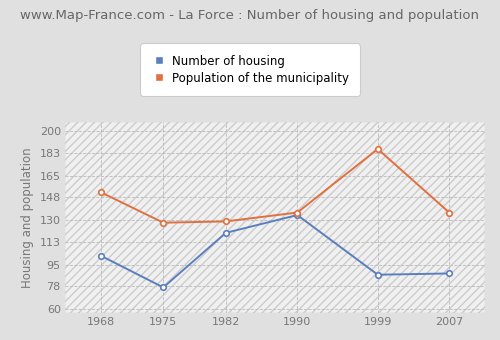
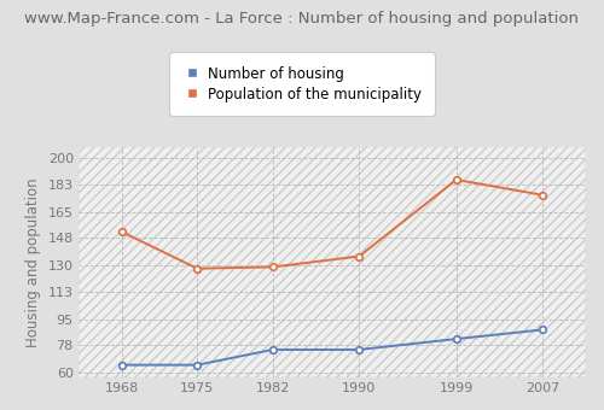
Number of housing/1968: 102 -> 65
Number of housing/1975: 77 -> 65
Number of housing/1982: 120 -> 75
Number of housing/1990: 134 -> 75
Number of housing/1999: 87 -> 82
Population of the municipality/2007: 136 -> 176
